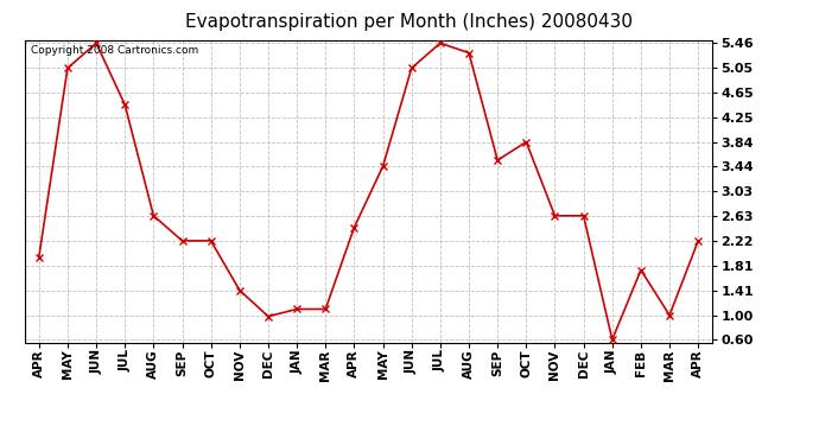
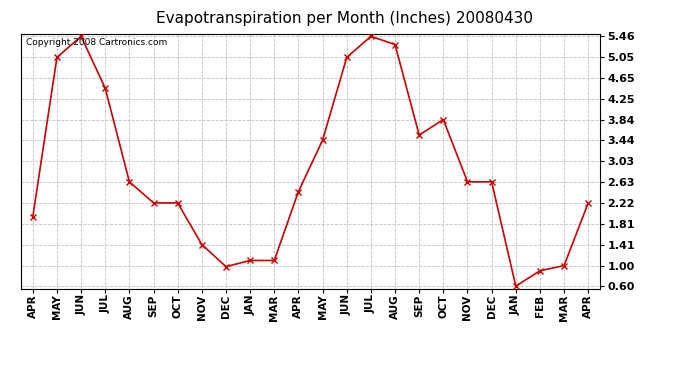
FEB: 1.74 -> 0.90
